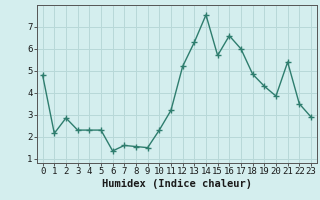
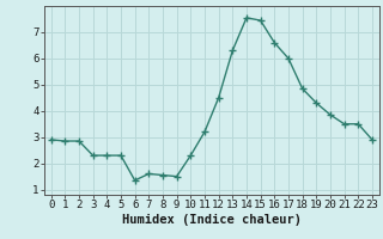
0: 4.80 -> 2.90
1: 2.15 -> 2.85
12: 5.20 -> 4.50
15: 5.70 -> 7.45
21: 5.40 -> 3.50
